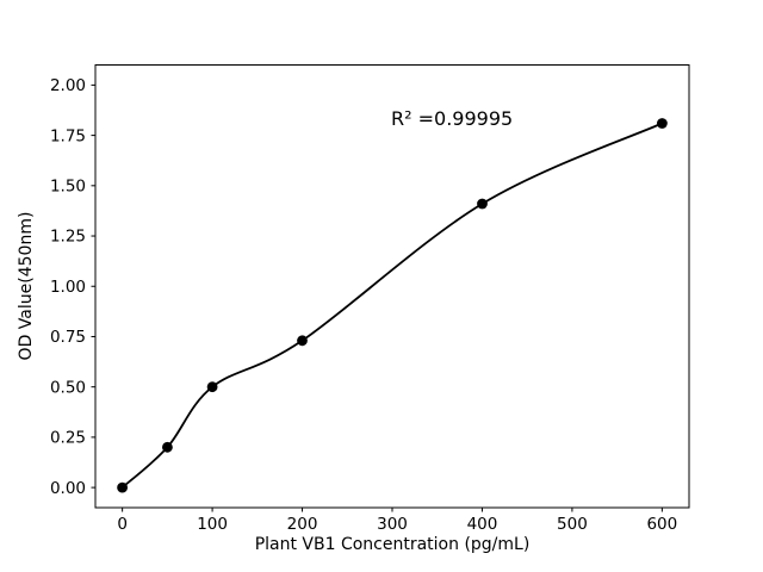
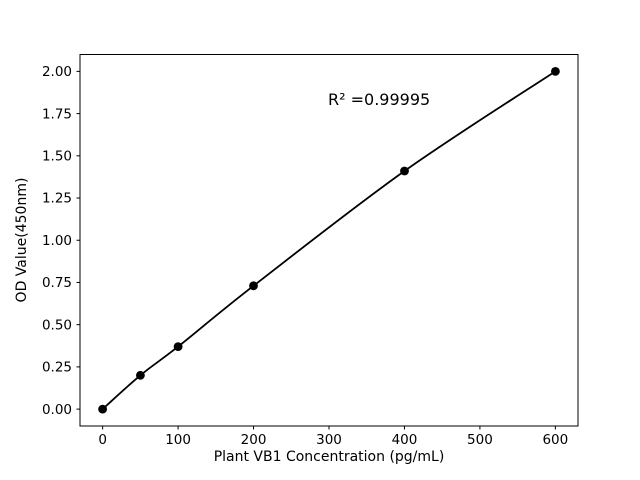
100: 0.50 -> 0.37
600: 1.81 -> 2.00
